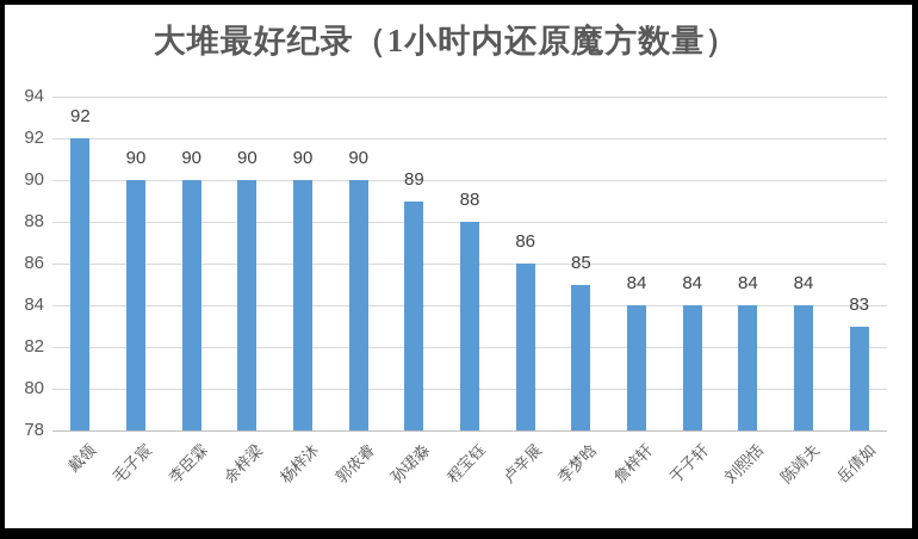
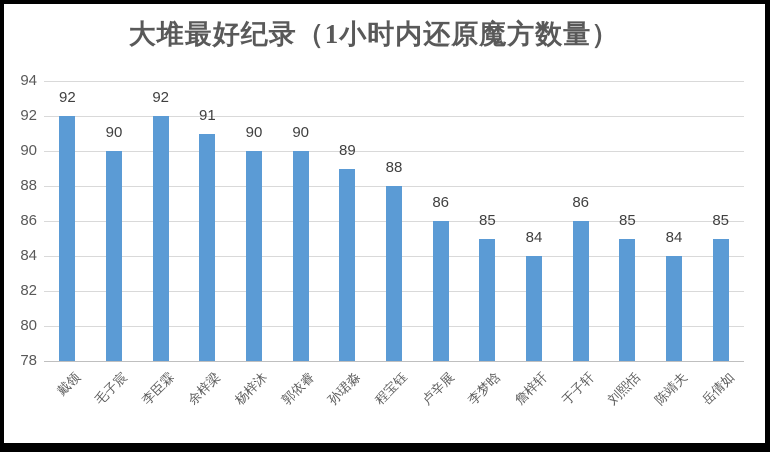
李臣霖: 90 -> 92
余梓梁: 90 -> 91
于子轩: 84 -> 86
刘熙恬: 84 -> 85
岳倩如: 83 -> 85
